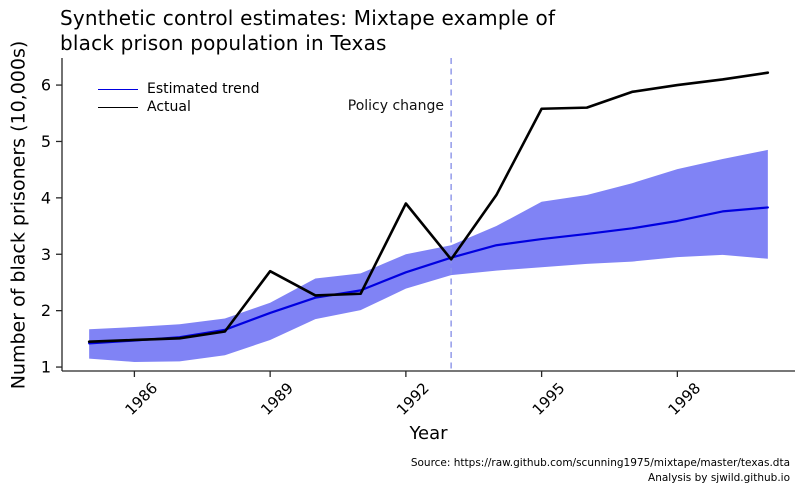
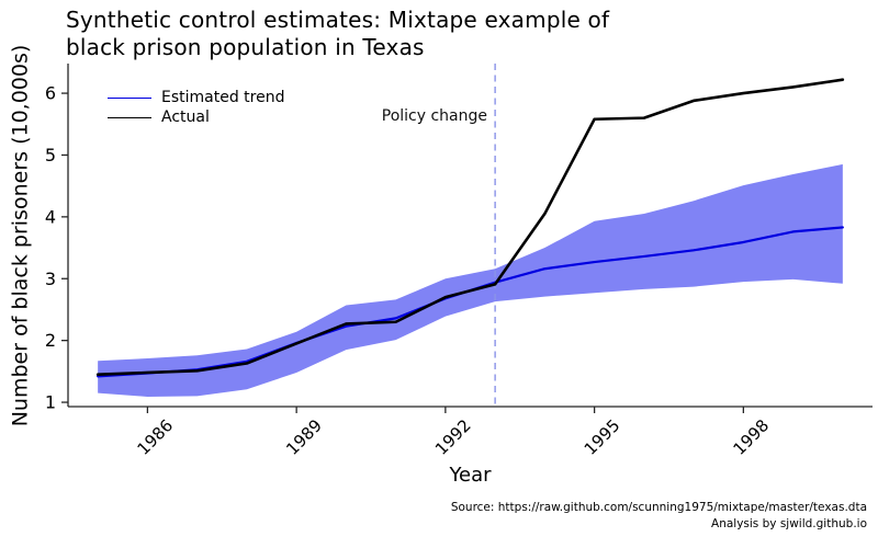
Actual/1989: 2.7 -> 1.9
Actual/1992: 3.9 -> 2.7
